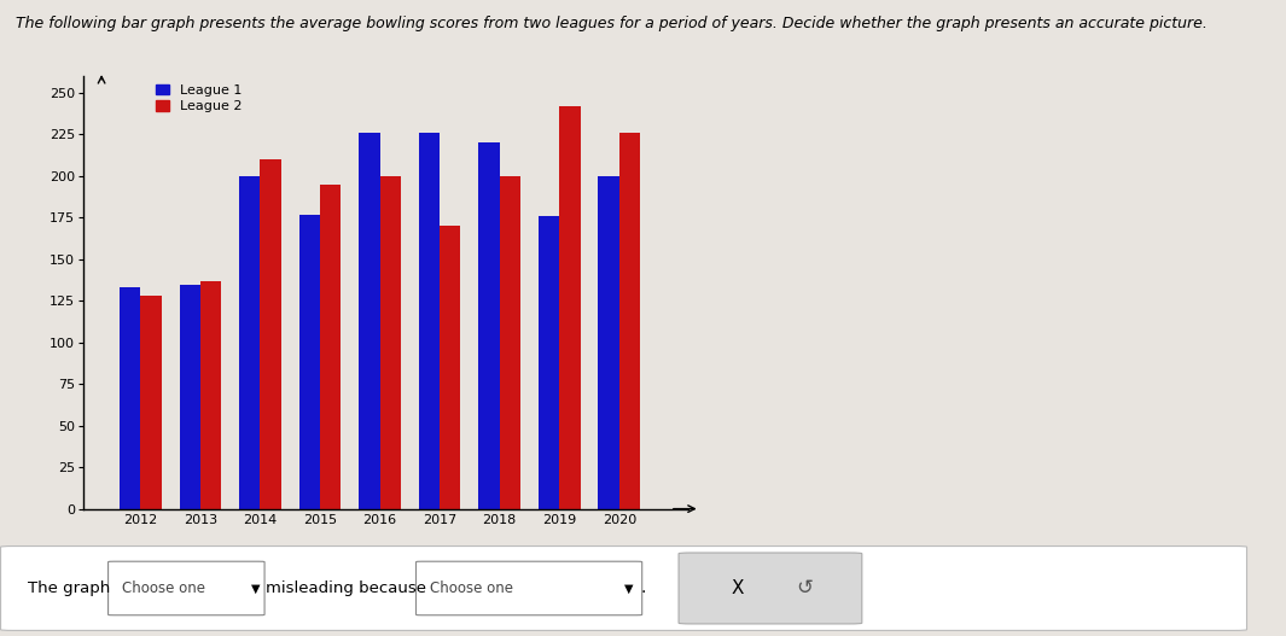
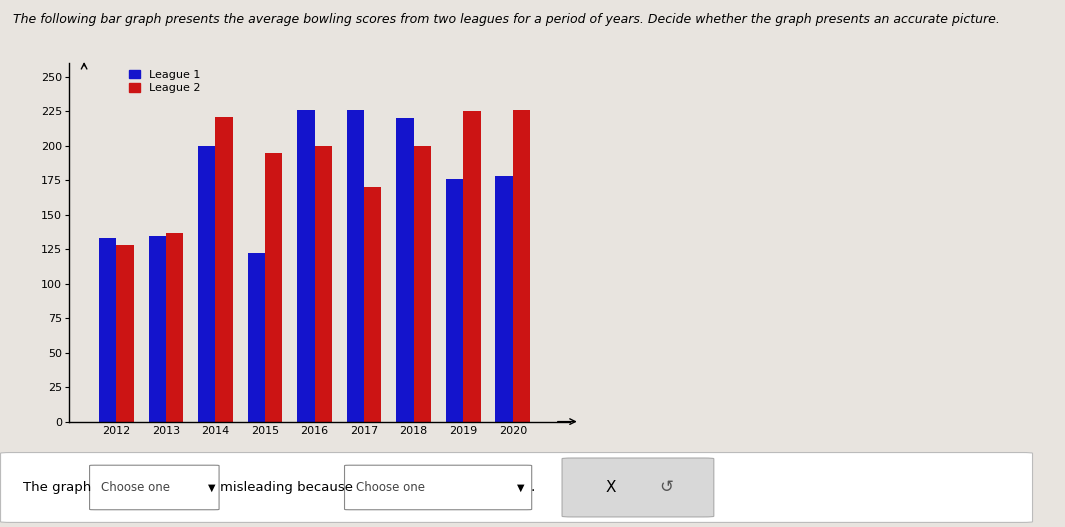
League 2/2014: 210 -> 221
League 1/2015: 177 -> 122
League 2/2019: 242 -> 225
League 1/2020: 200 -> 178
